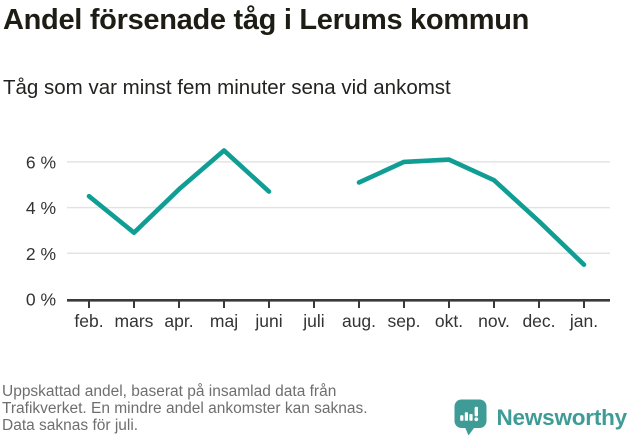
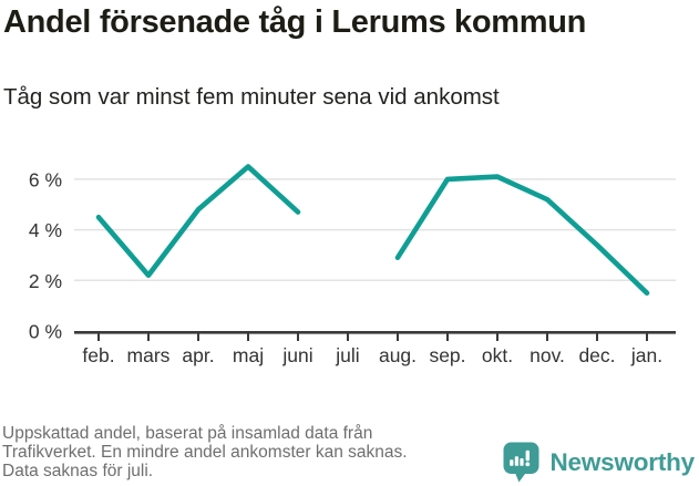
mars: 2.9% -> 2.2%
aug.: 5.1% -> 2.9%
